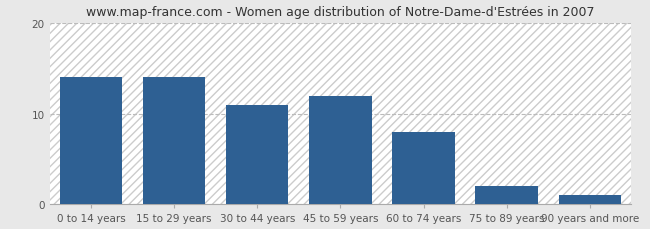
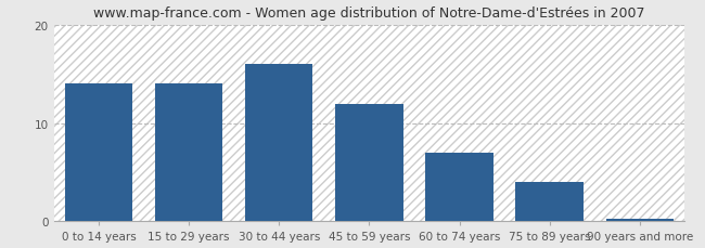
30 to 44 years: 11.0 -> 16.0
60 to 74 years: 8.0 -> 7.0
75 to 89 years: 2.0 -> 4.0
90 years and more: 1.0 -> 0.3
